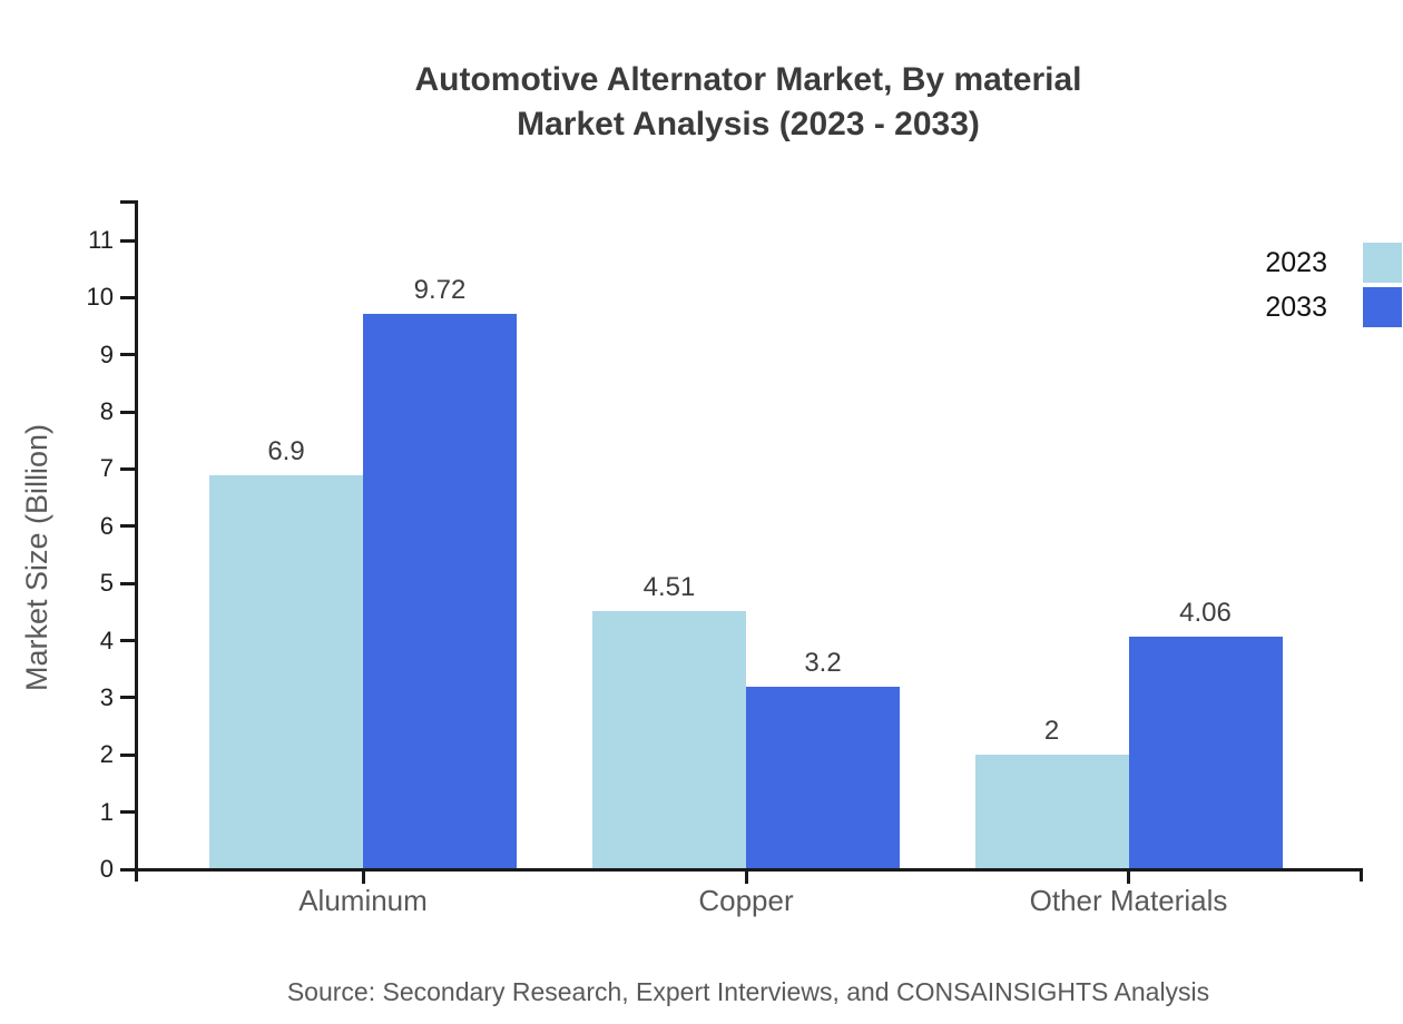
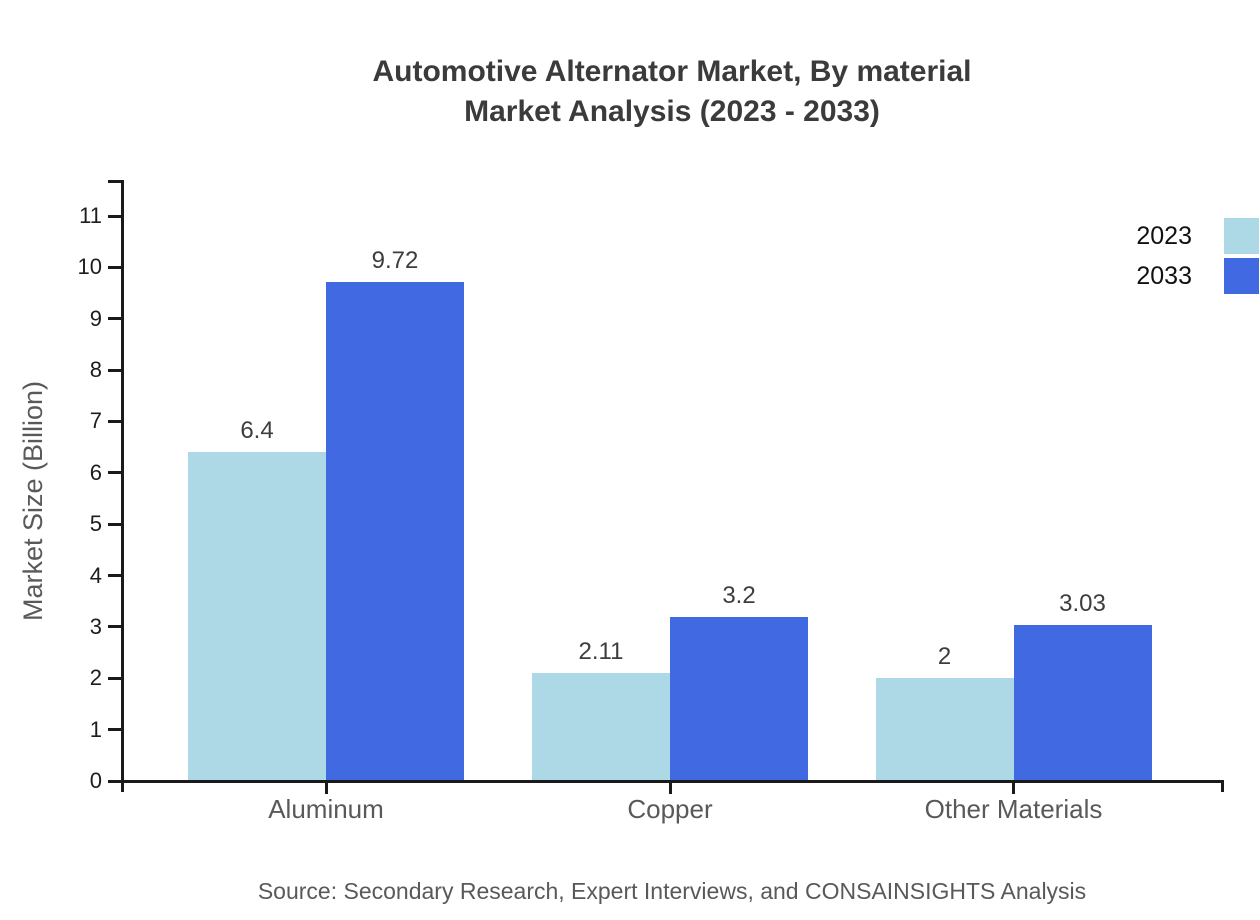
2023/Aluminum: 6.9 -> 6.4
2023/Copper: 4.51 -> 2.11
2033/Other Materials: 4.06 -> 3.03
